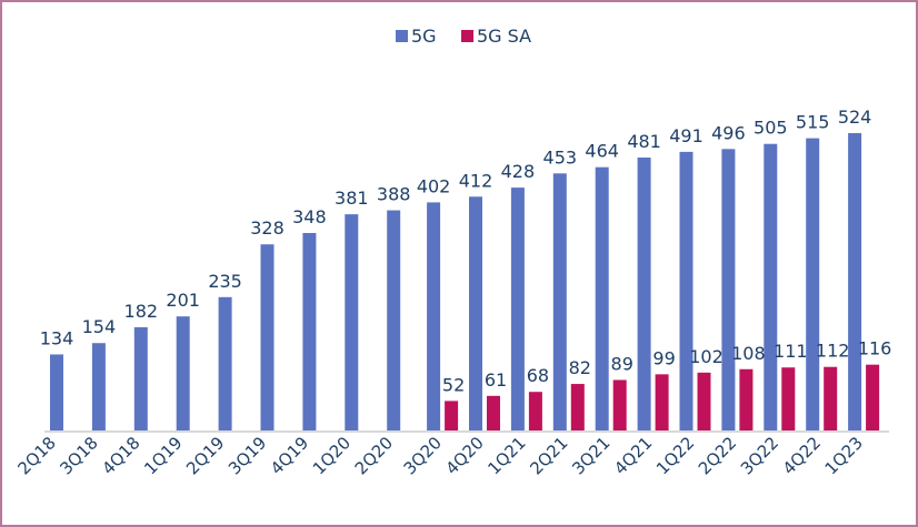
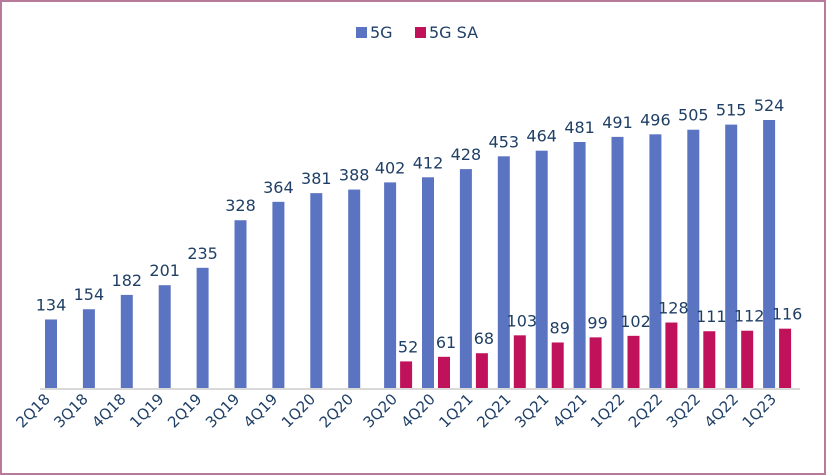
5G/4Q19: 348 -> 364
5G SA/2Q21: 82 -> 103
5G SA/2Q22: 108 -> 128
